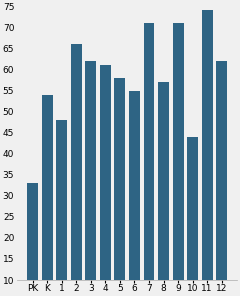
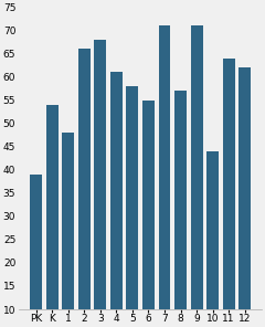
PK: 33 -> 39
3: 62 -> 68
11: 74 -> 64
